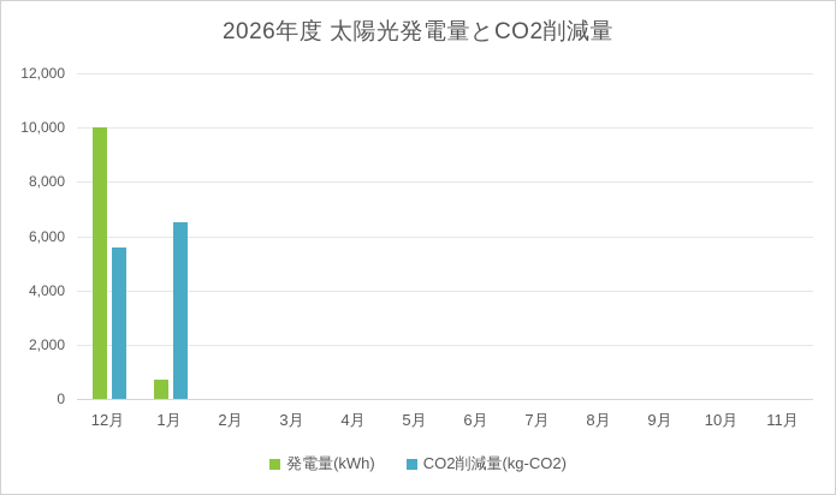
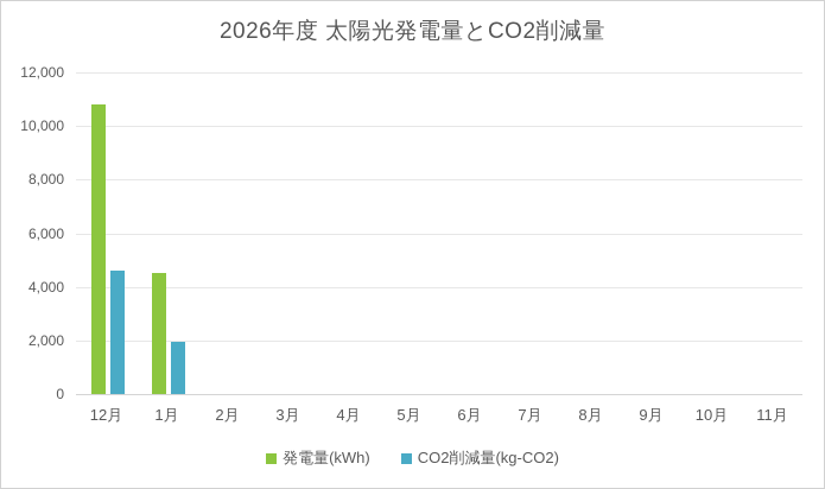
発電量(kWh)/12月: 10000 -> 10800
CO2削減量(kg-CO2)/12月: 5600 -> 4600
発電量(kWh)/1月: 700 -> 4500
CO2削減量(kg-CO2)/1月: 6500 -> 2000
